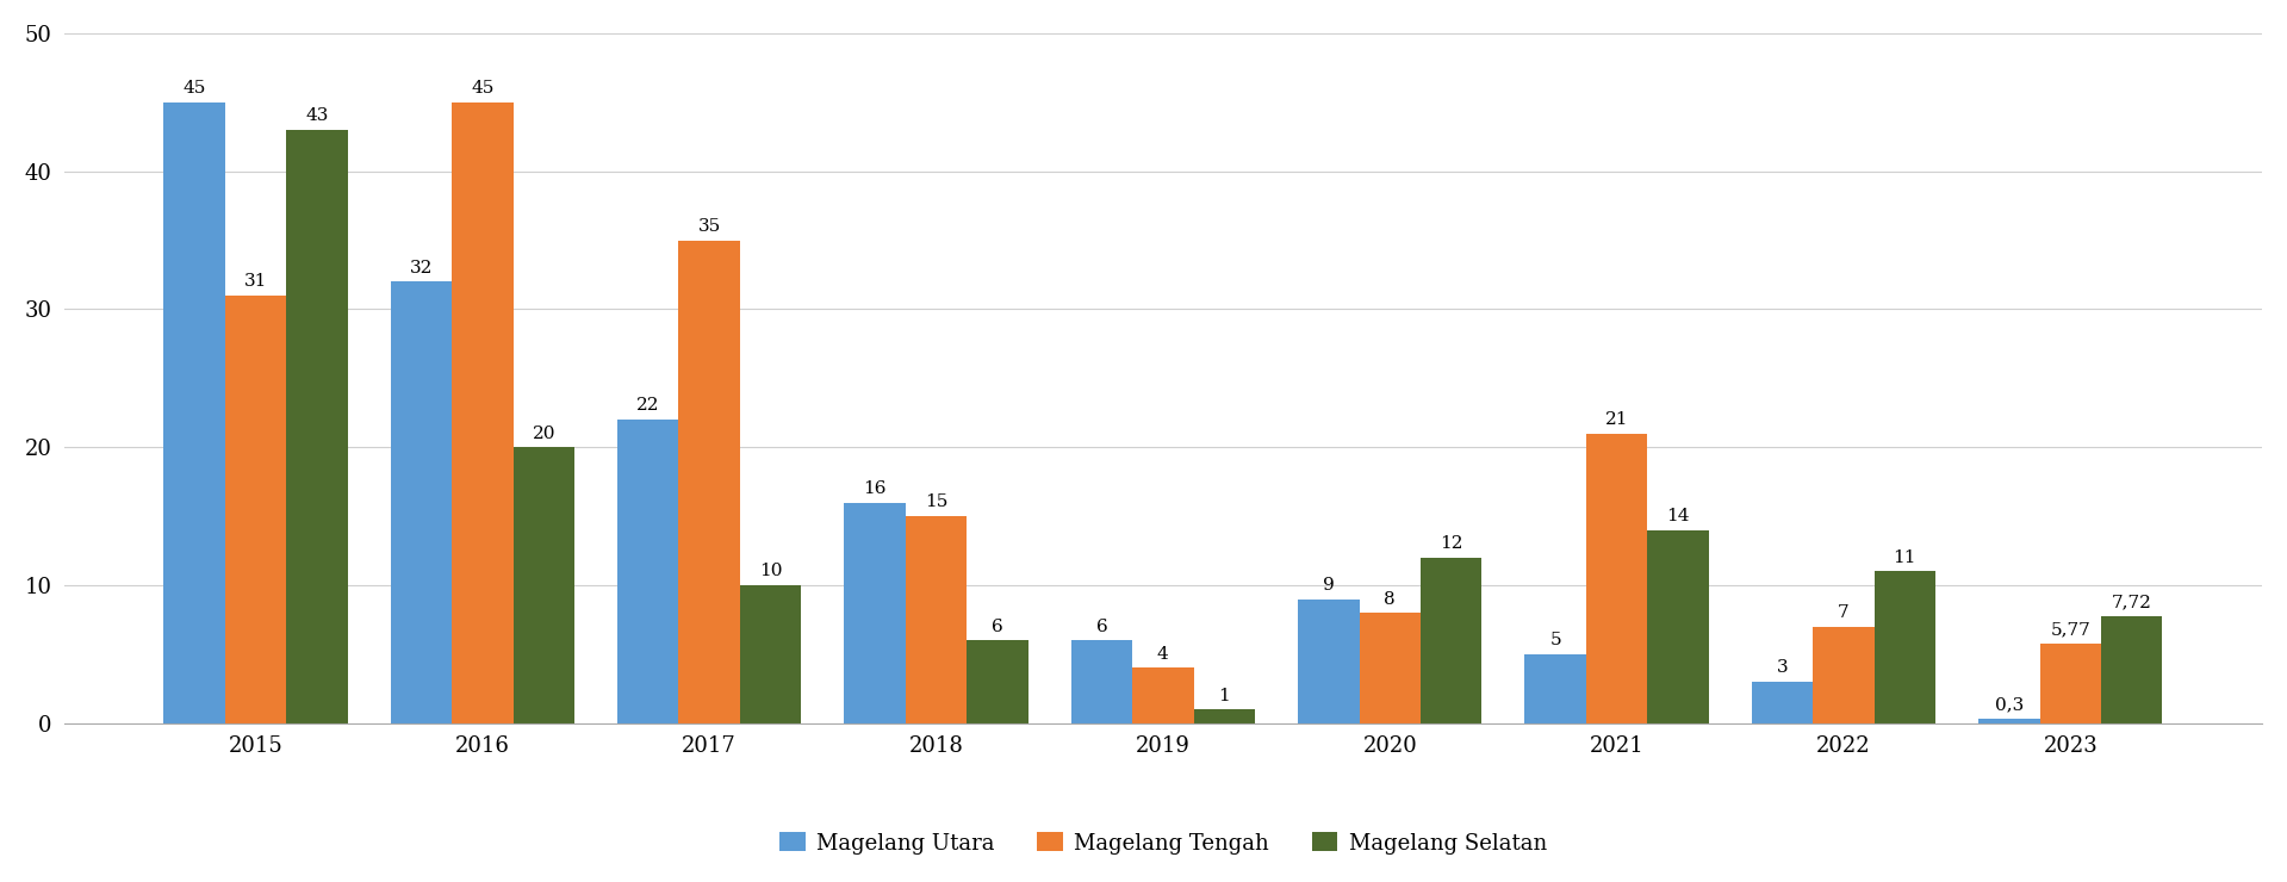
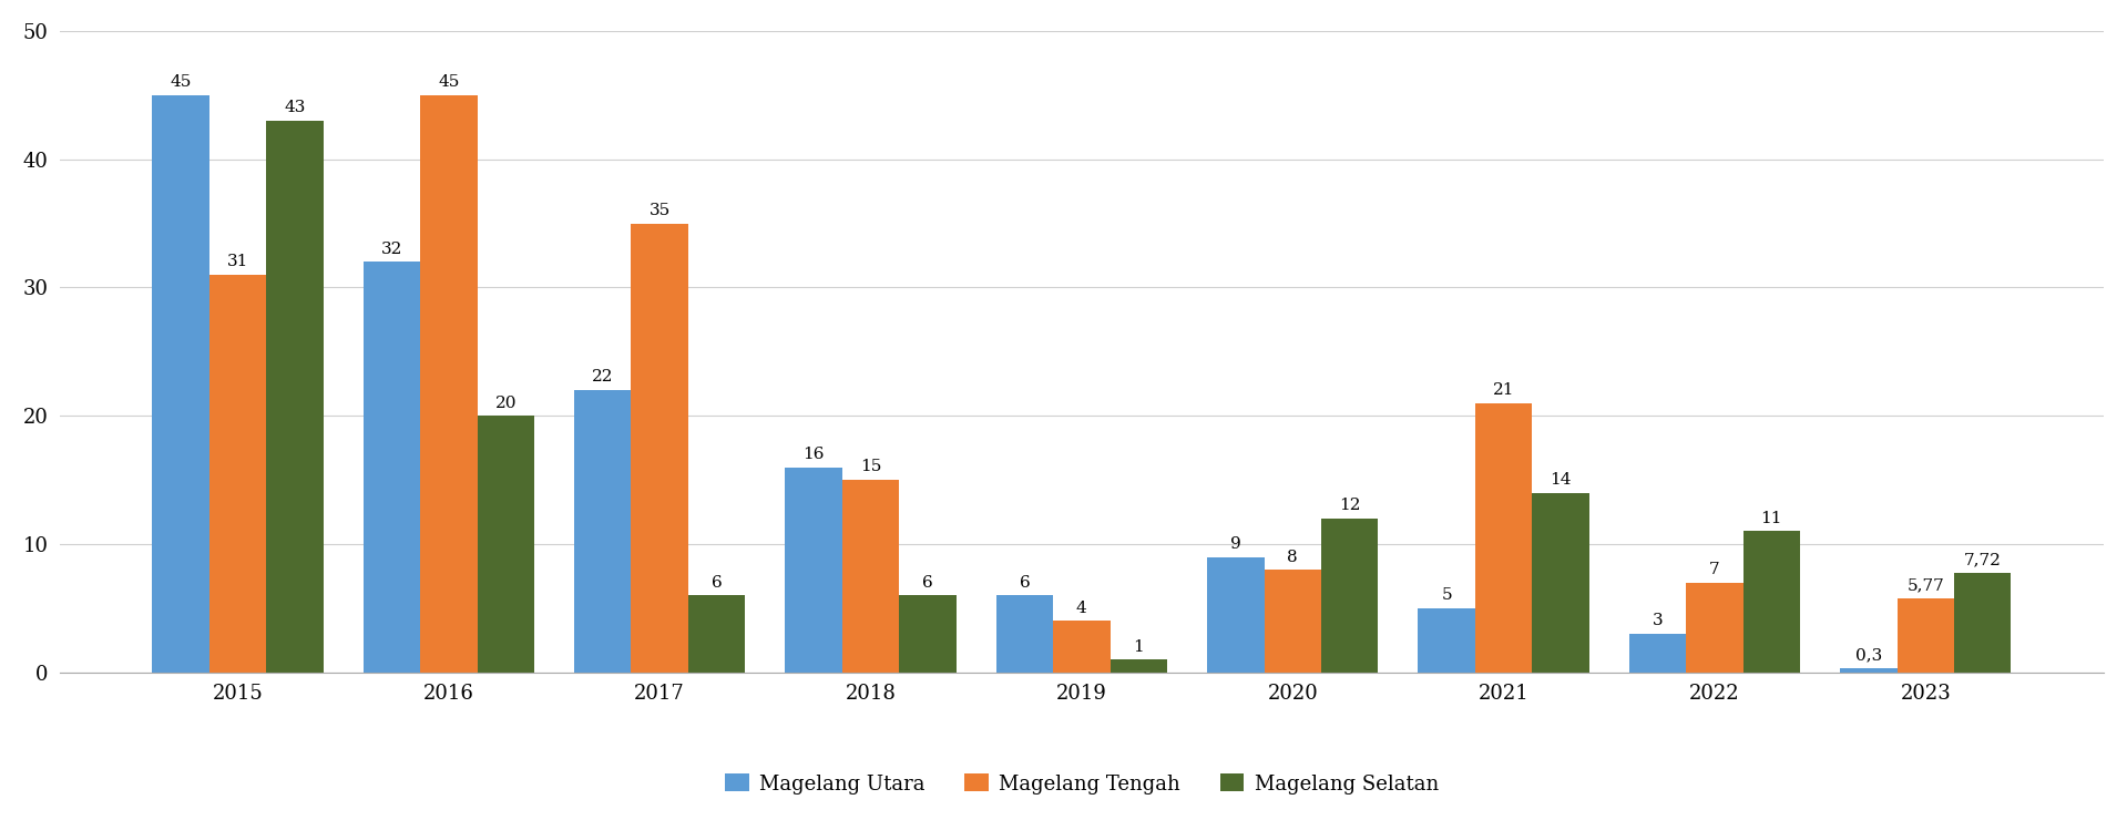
Magelang Selatan/2017: 10 -> 6
